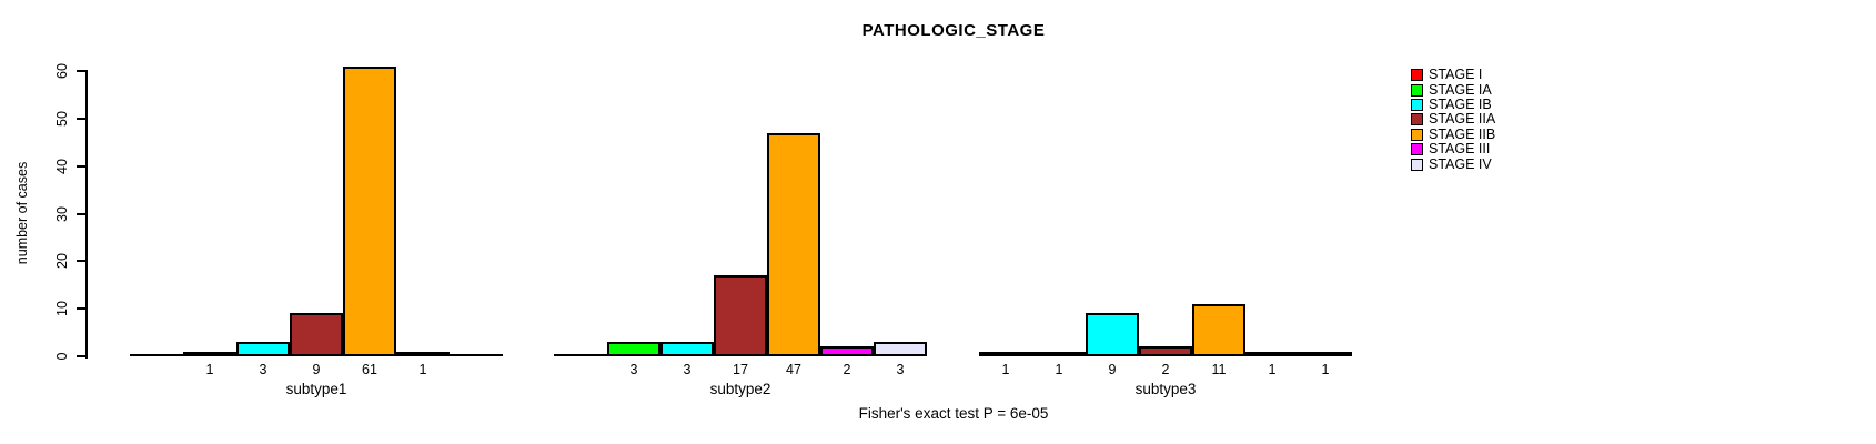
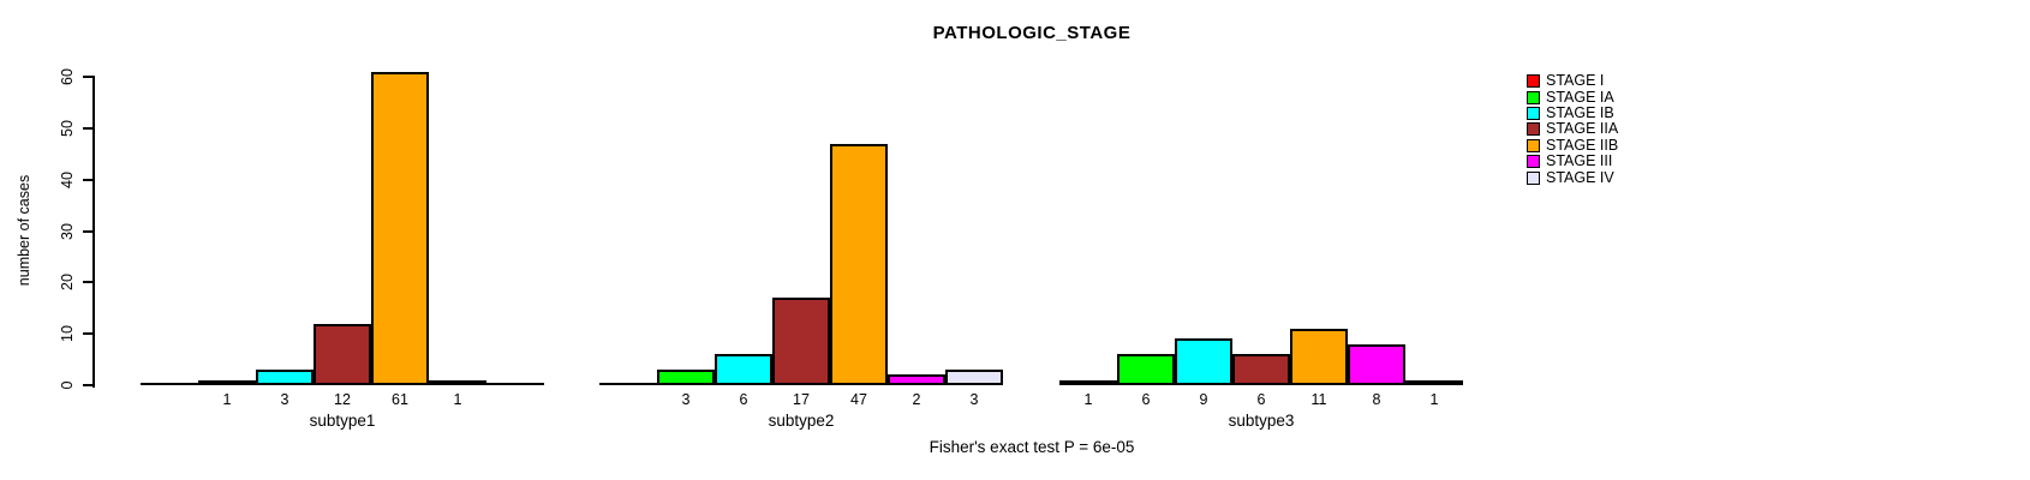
STAGE IIA/subtype1: 9 -> 12
STAGE IB/subtype2: 3 -> 6
STAGE IA/subtype3: 1 -> 6
STAGE IIA/subtype3: 2 -> 6
STAGE III/subtype3: 1 -> 8
